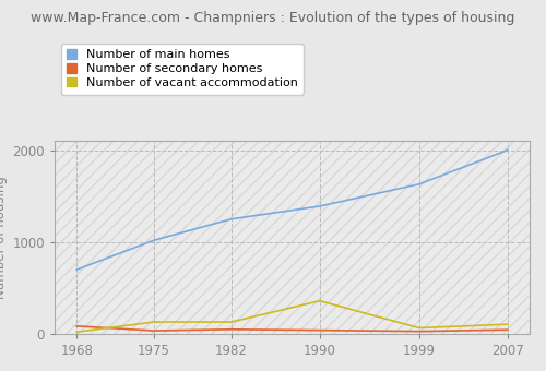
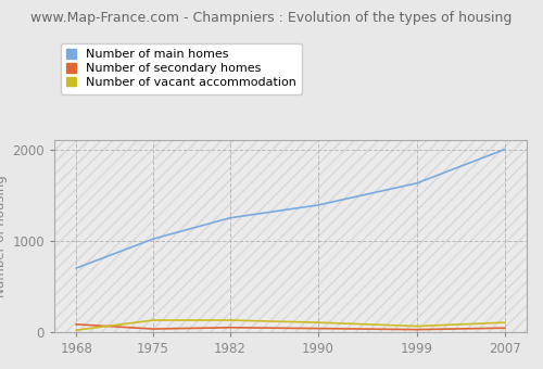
Number of vacant accommodation/1990: 360 -> 100
